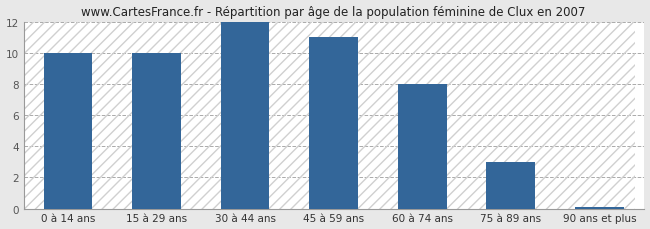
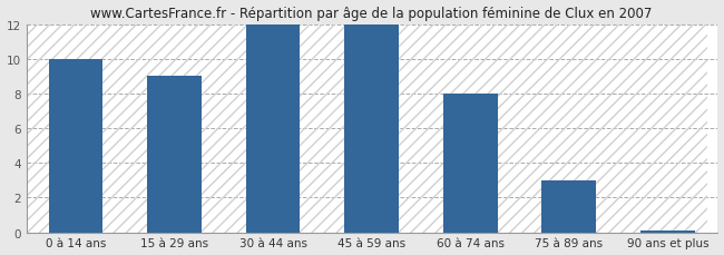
15 à 29 ans: 10.0 -> 9.0
45 à 59 ans: 11.0 -> 12.0
